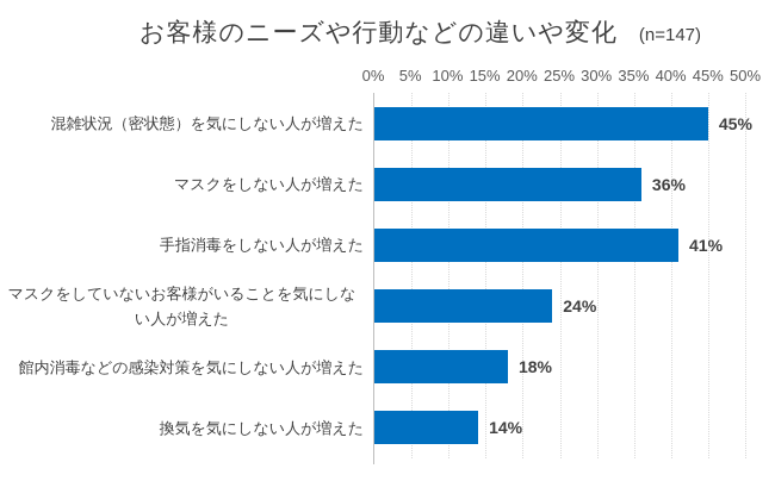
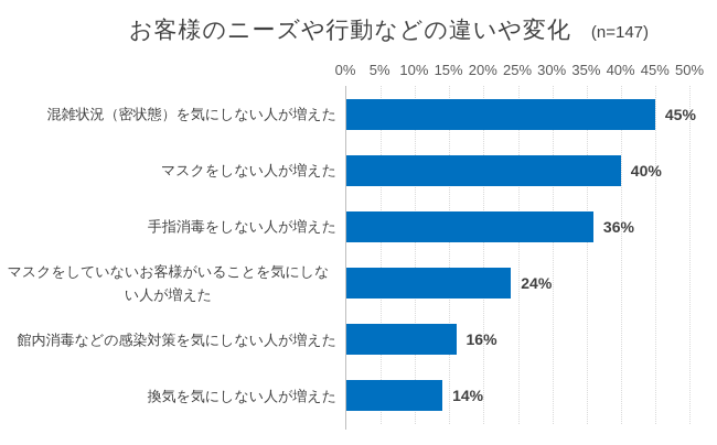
マスクをしない人が増えた: 36% -> 40%
手指消毒をしない人が増えた: 41% -> 36%
館内消毒などの感染対策を気にしない人が増えた: 18% -> 16%
